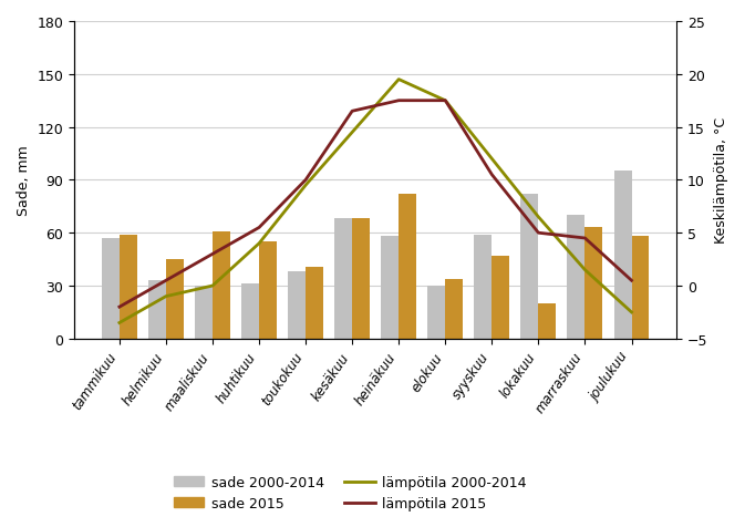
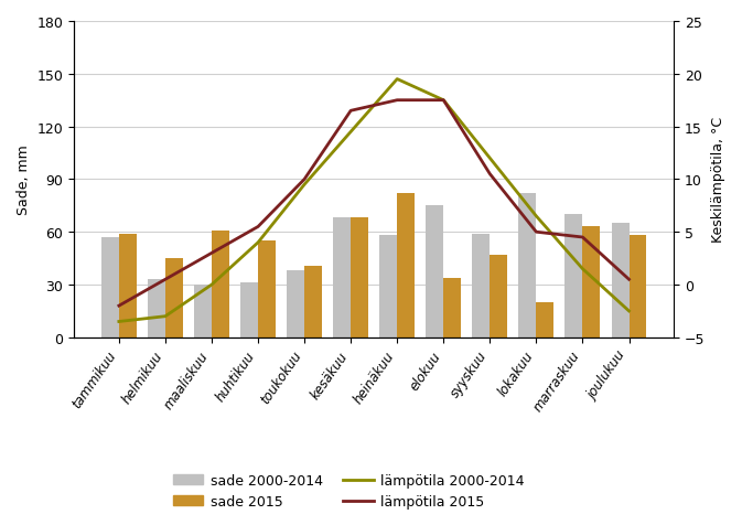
lämpötila 2000-2014/helmikuu: -1.0 -> -3.0
sade 2000-2014/elokuu: 30 -> 75
sade 2000-2014/joulukuu: 95 -> 65
